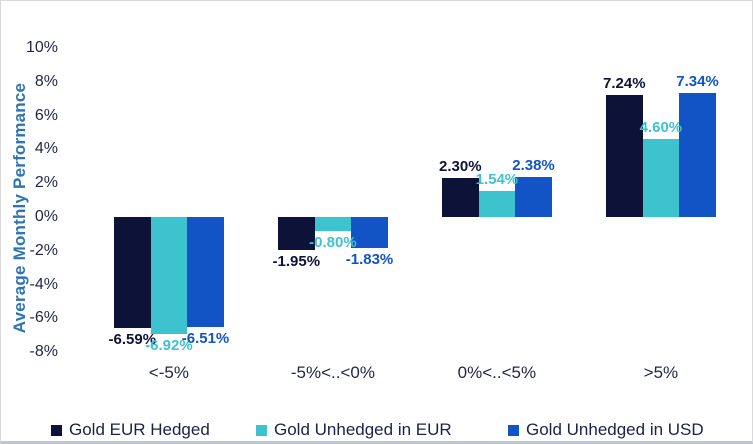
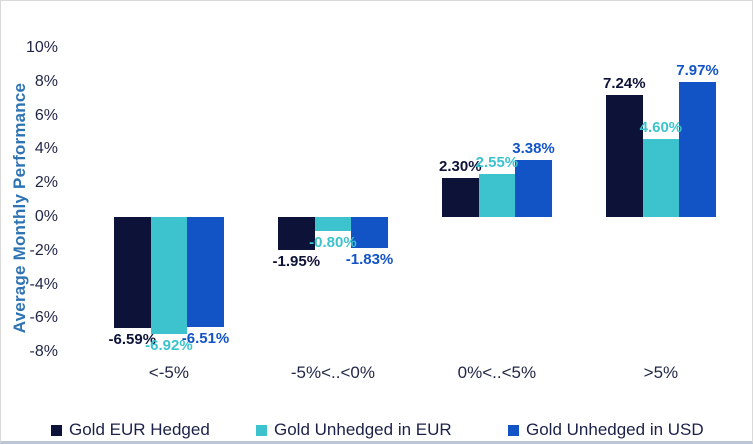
Gold Unhedged in EUR/0%<..<5%: 1.54% -> 2.55%
Gold Unhedged in USD/0%<..<5%: 2.38% -> 3.38%
Gold Unhedged in USD/>5%: 7.34% -> 7.97%
